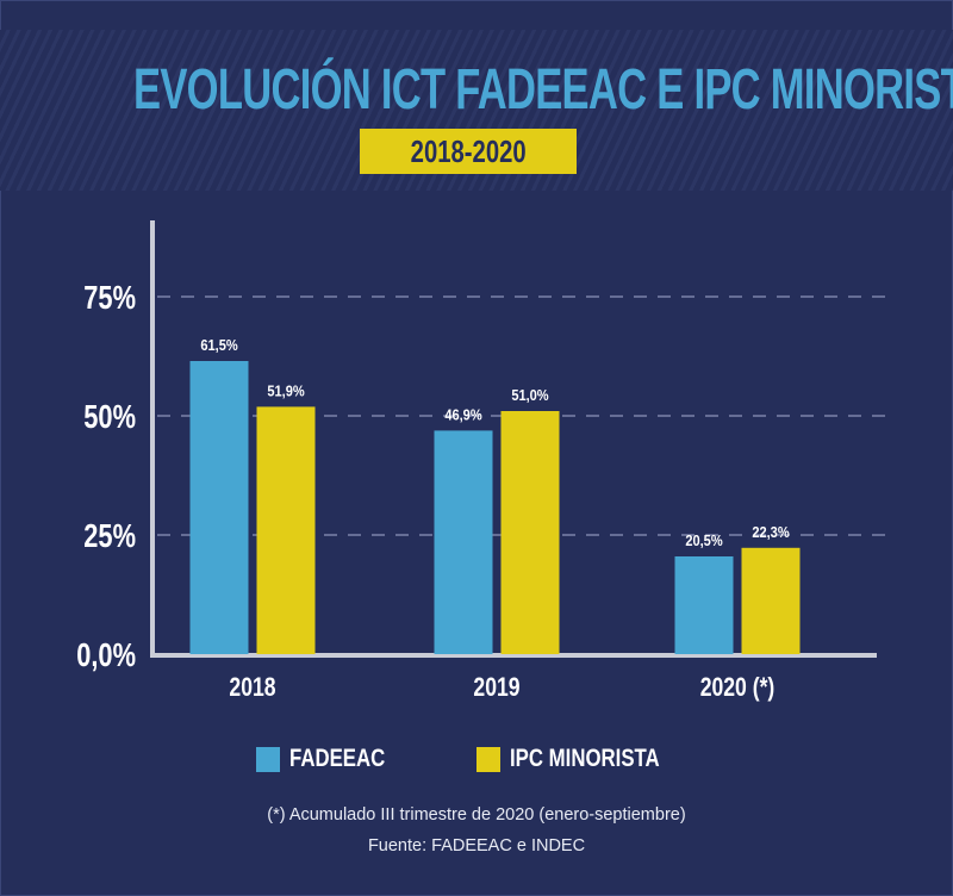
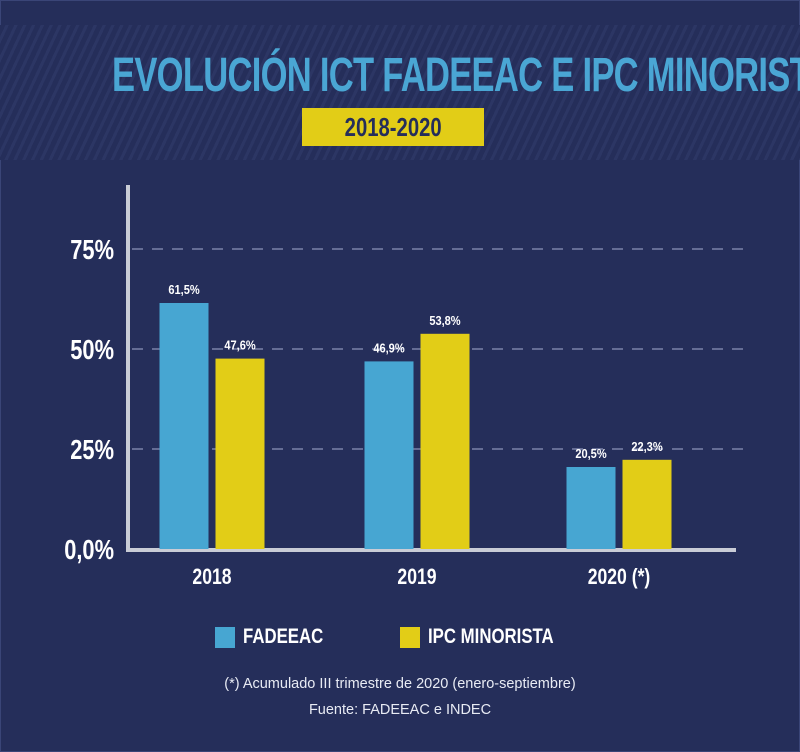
IPC MINORISTA/2018: 51,9% -> 47,6%
IPC MINORISTA/2019: 51,0% -> 53,8%
